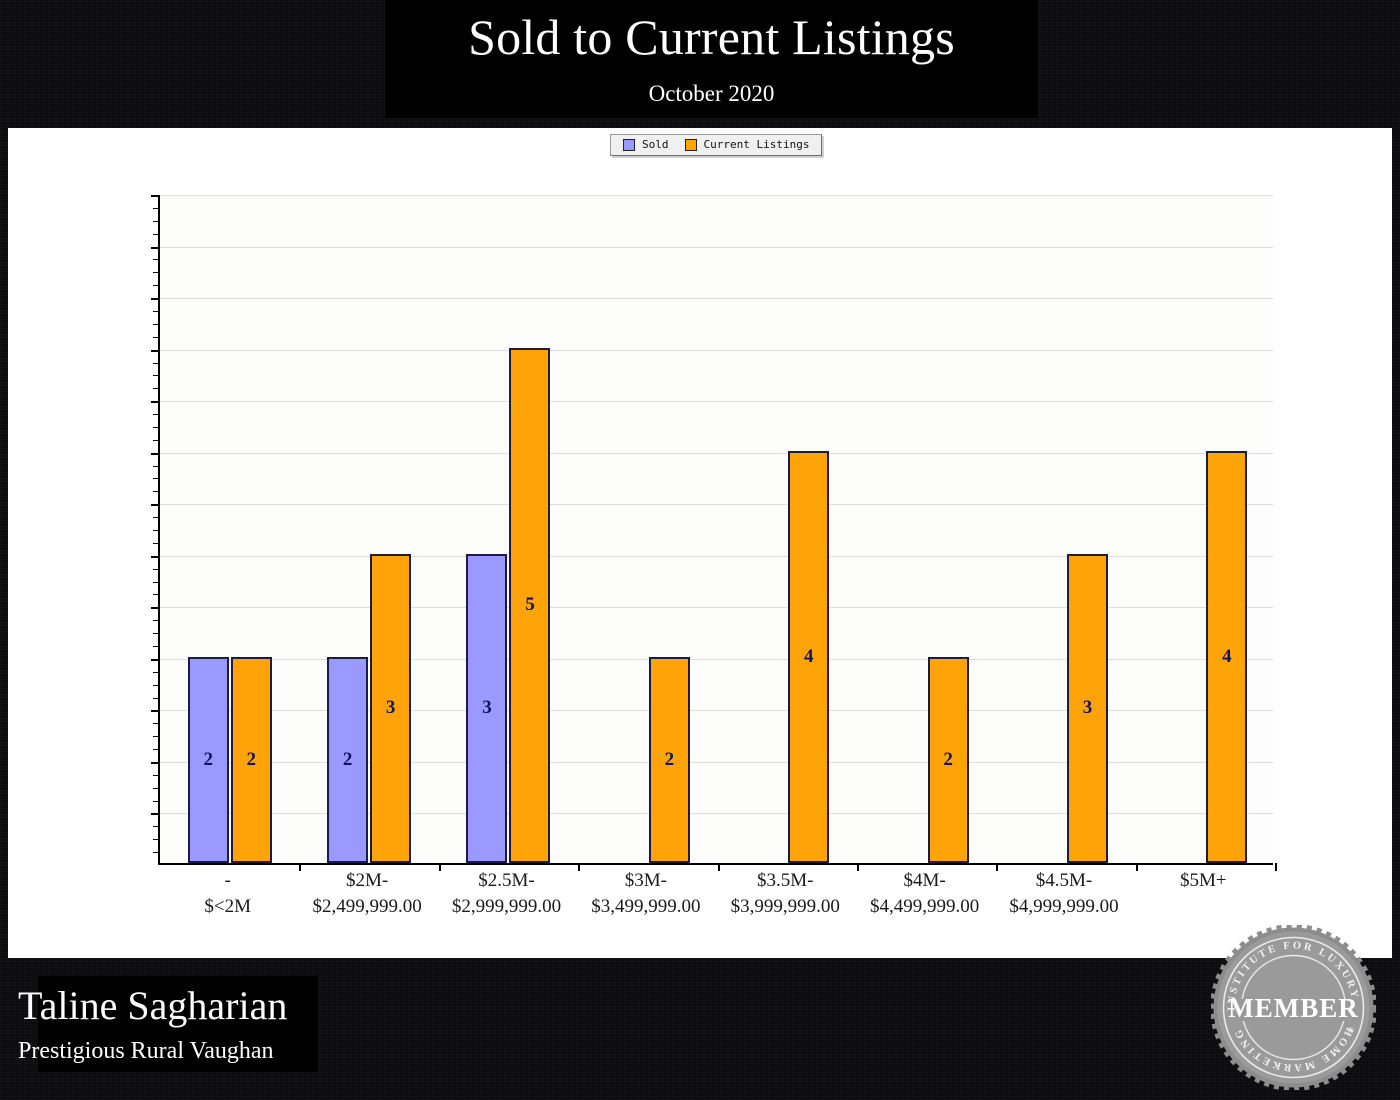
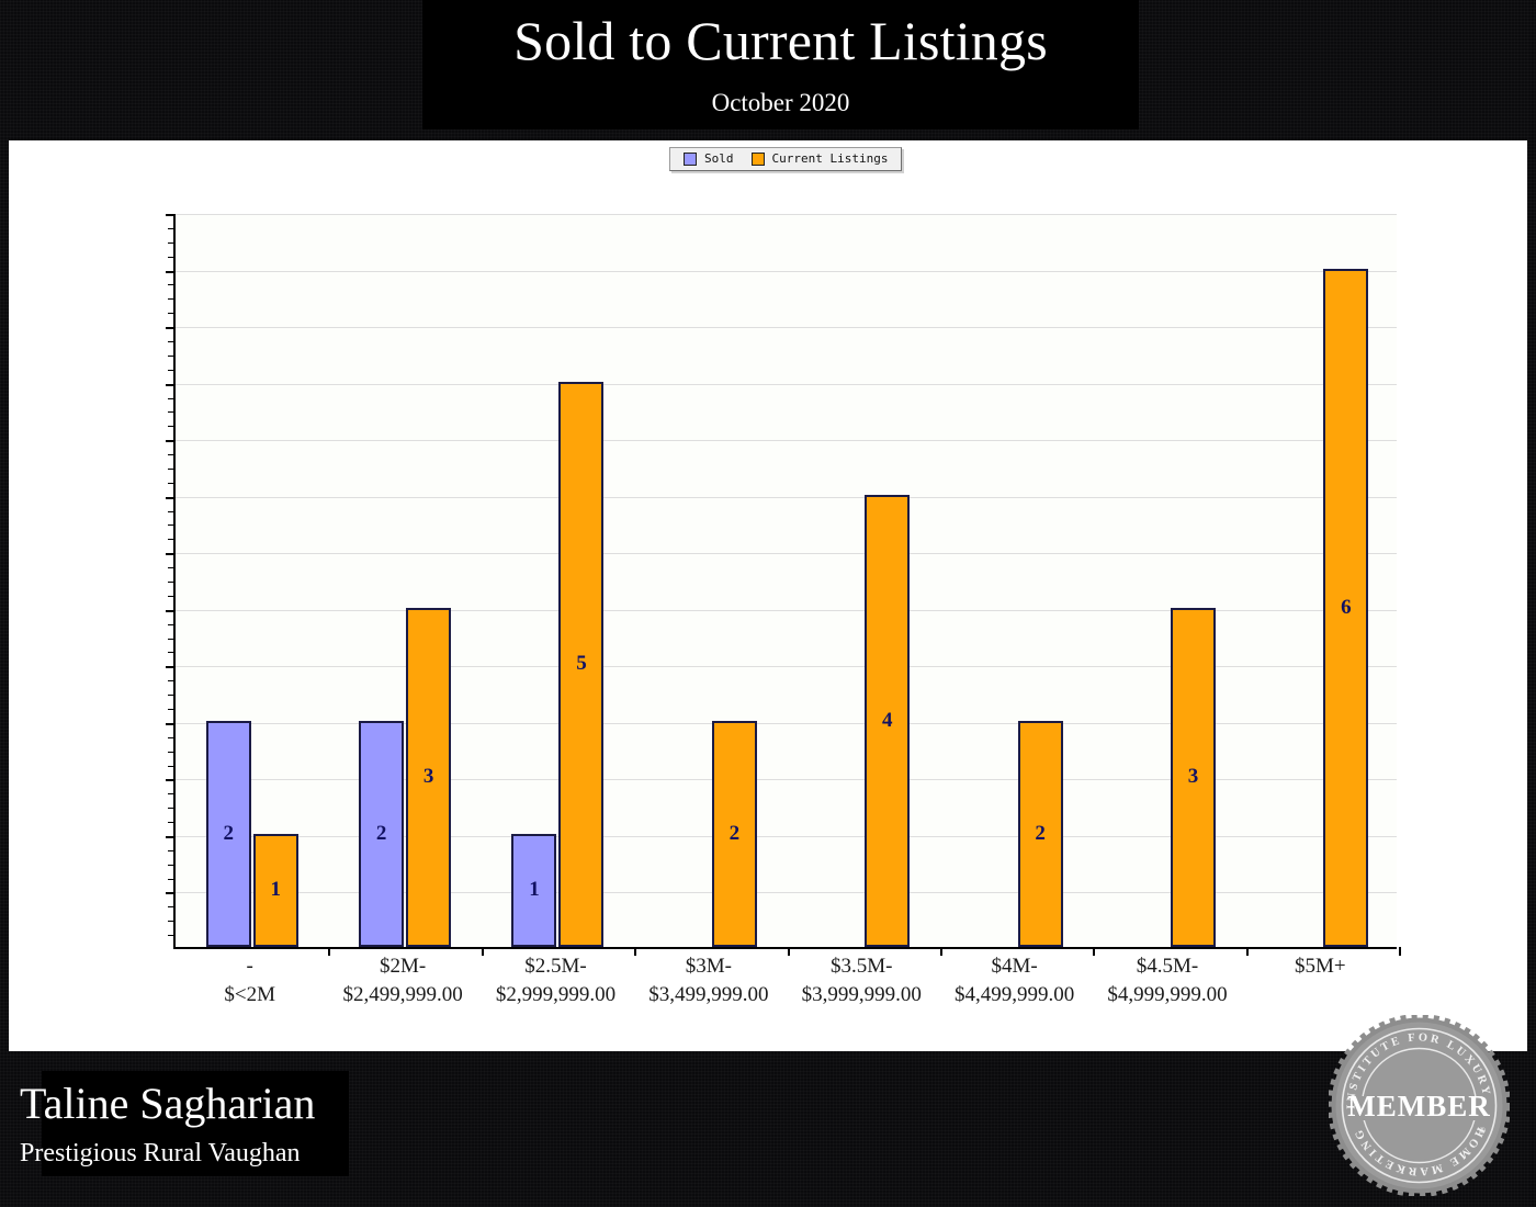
Current Listings/- $<2M: 2 -> 1
Sold/$2.5M- $2,999,999.00: 3 -> 1
Current Listings/$5M+: 4 -> 6
